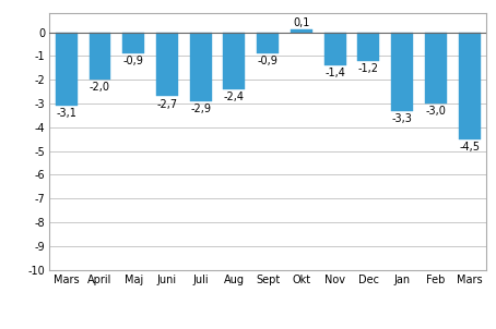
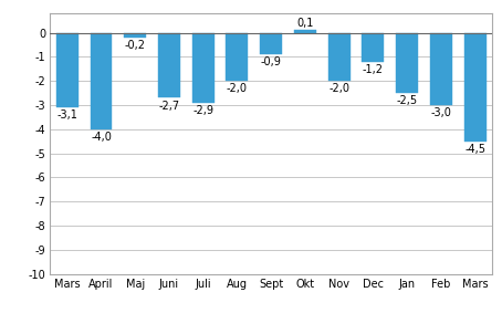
April: -2,0 -> -4,0
Maj: -0,9 -> -0,2
Aug: -2,4 -> -2,0
Nov: -1,4 -> -2,0
Jan: -3,3 -> -2,5
